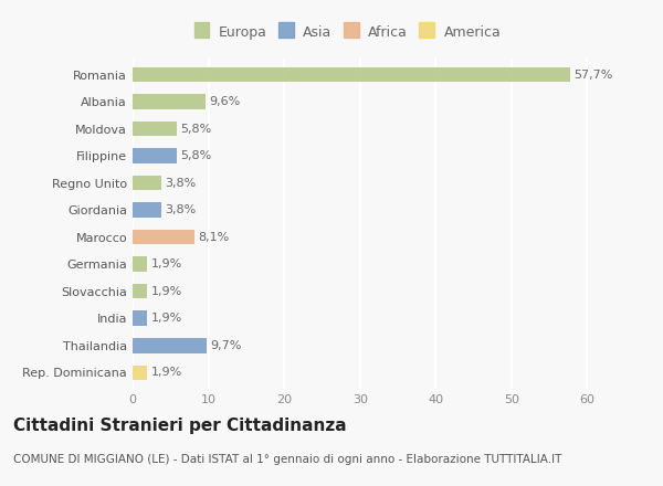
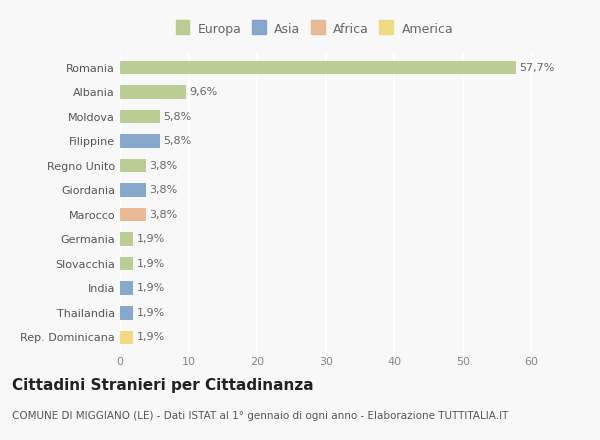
Marocco: 8,1% -> 3,8%
Thailandia: 9,7% -> 1,9%
